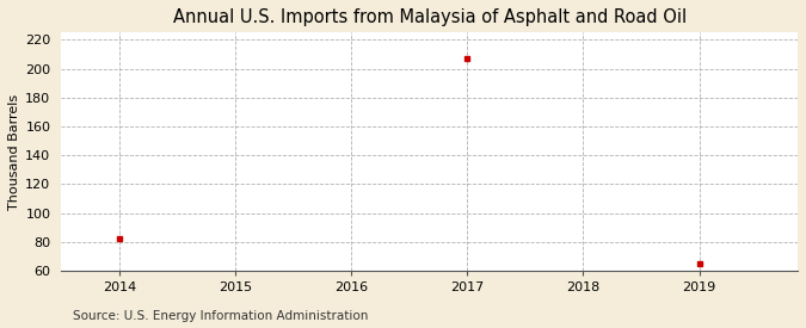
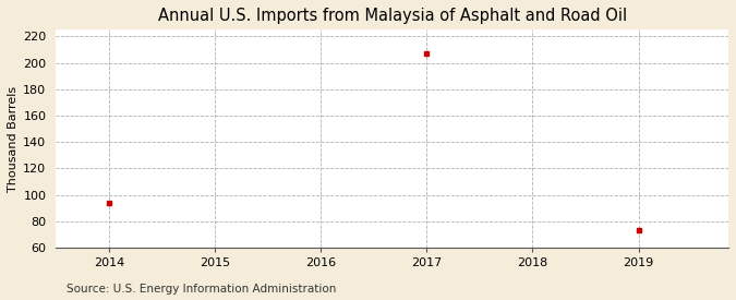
2014: 82 -> 94
2019: 65 -> 73
